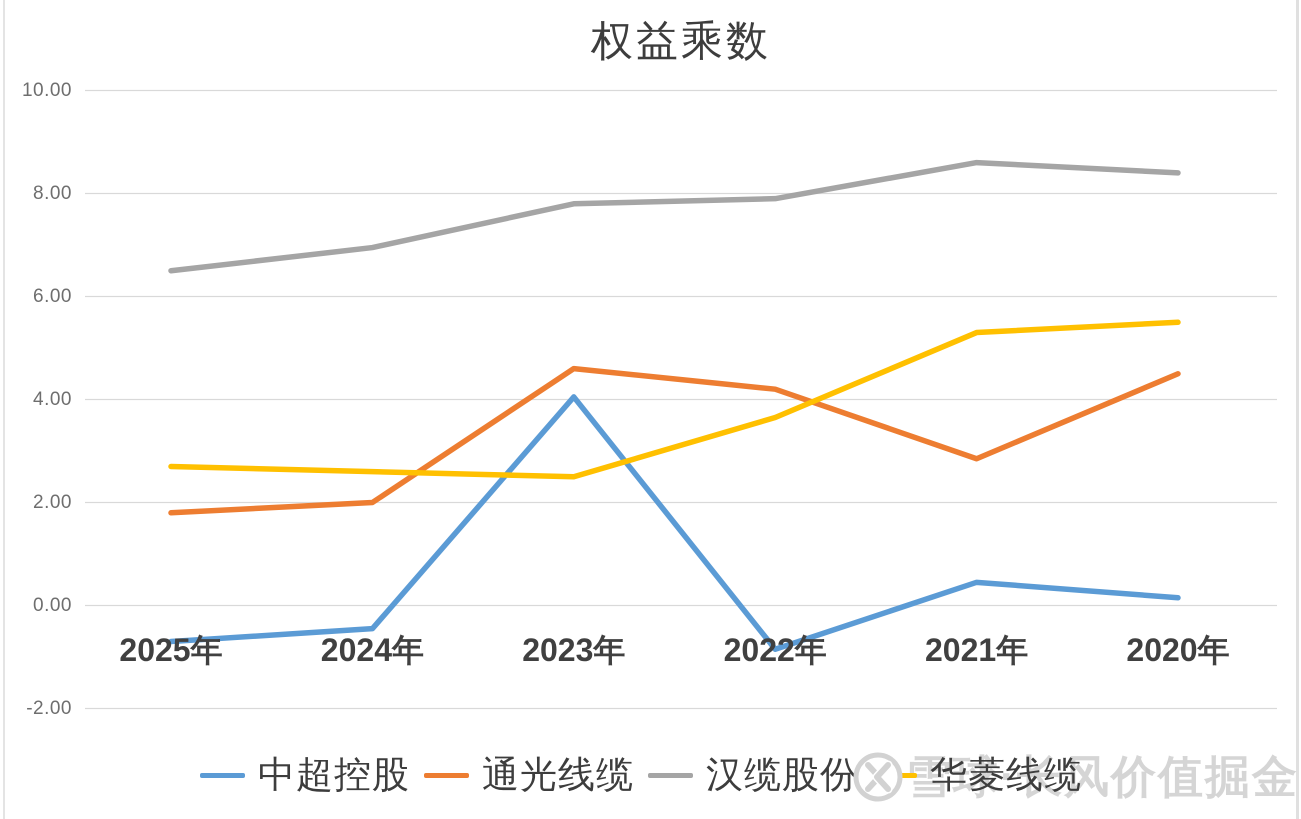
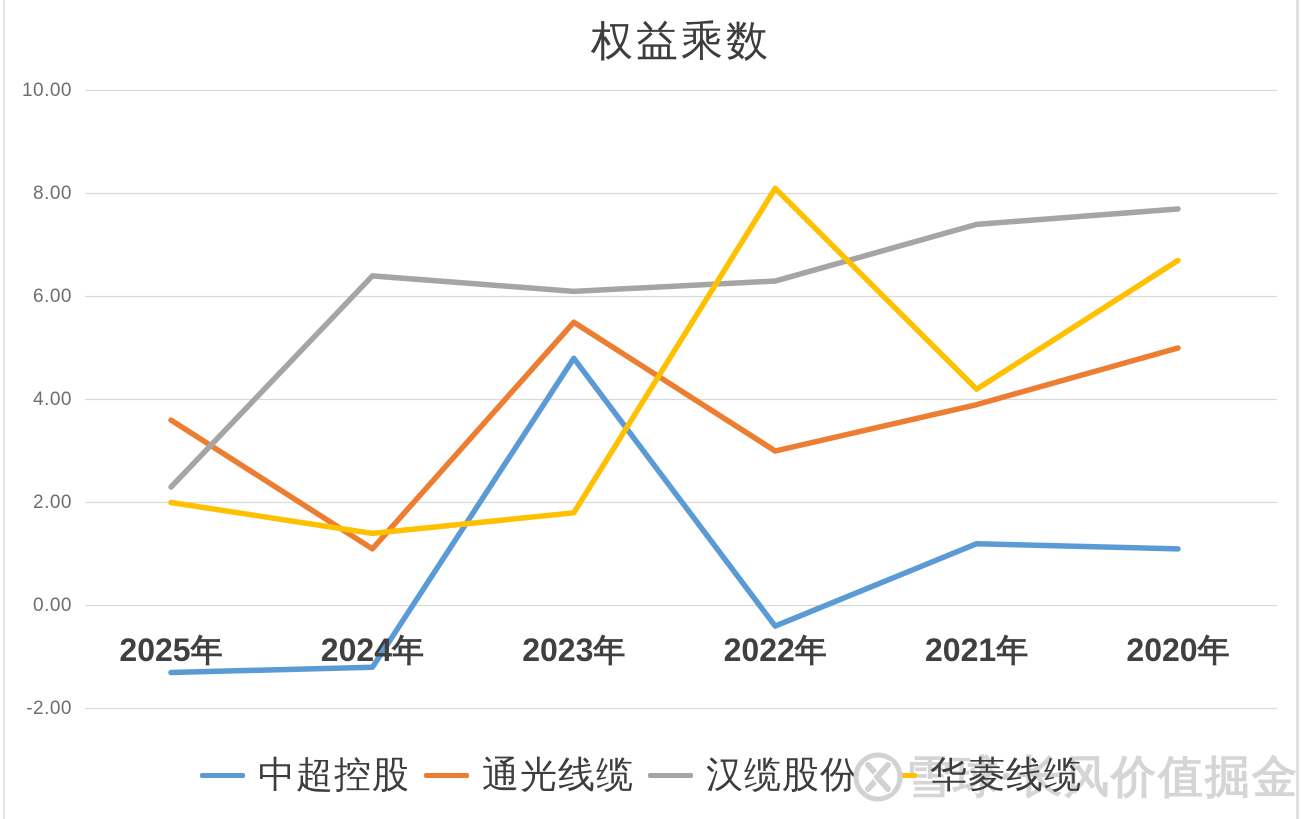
中超控股/2025年: -0.7 -> -1.3
通光线缆/2025年: 1.8 -> 3.6
汉缆股份/2025年: 6.5 -> 2.3
华菱线缆/2025年: 2.7 -> 2.0
中超控股/2024年: -0.5 -> -1.2
通光线缆/2024年: 2.0 -> 1.1
汉缆股份/2024年: 7.0 -> 6.4
华菱线缆/2024年: 2.6 -> 1.4
中超控股/2023年: 4.0 -> 4.8
通光线缆/2023年: 4.6 -> 5.5
汉缆股份/2023年: 7.8 -> 6.1
华菱线缆/2023年: 2.5 -> 1.8
中超控股/2022年: -0.8 -> -0.4
通光线缆/2022年: 4.2 -> 3.0
汉缆股份/2022年: 7.9 -> 6.3
华菱线缆/2022年: 3.6 -> 8.1
中超控股/2021年: 0.5 -> 1.2
通光线缆/2021年: 2.9 -> 3.9
汉缆股份/2021年: 8.6 -> 7.4
华菱线缆/2021年: 5.3 -> 4.2
中超控股/2020年: 0.1 -> 1.1
通光线缆/2020年: 4.5 -> 5.0
汉缆股份/2020年: 8.4 -> 7.7
华菱线缆/2020年: 5.5 -> 6.7
